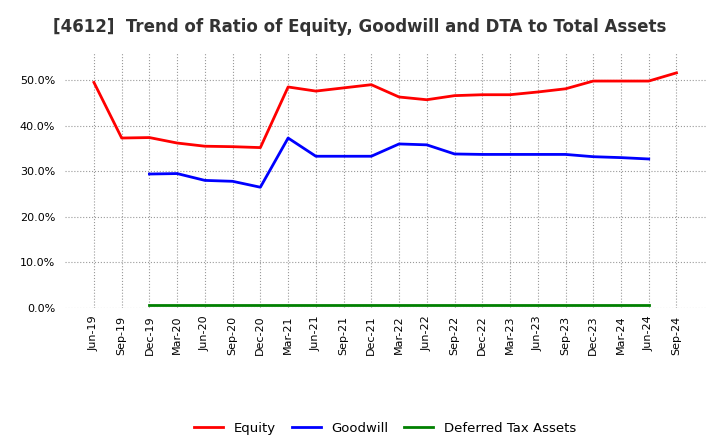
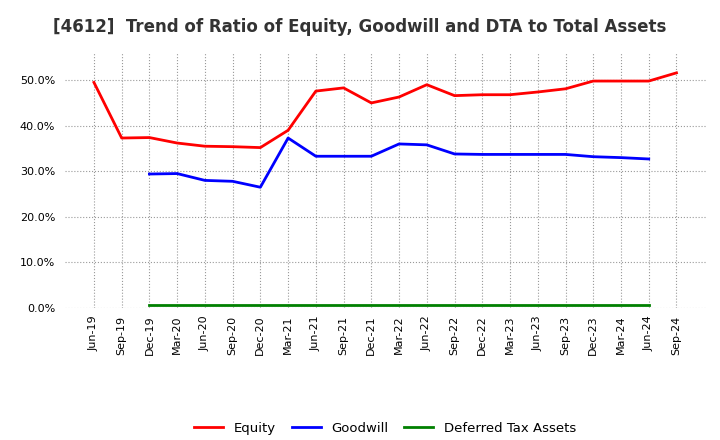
Equity/Mar-21: 48.5% -> 39.0%
Equity/Dec-21: 49.0% -> 45.0%
Equity/Jun-22: 45.7% -> 49.0%
